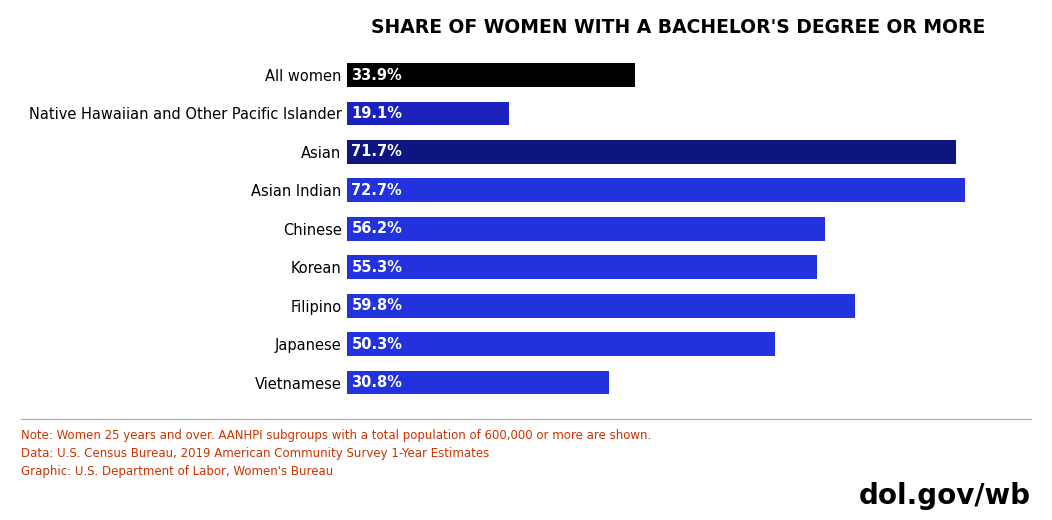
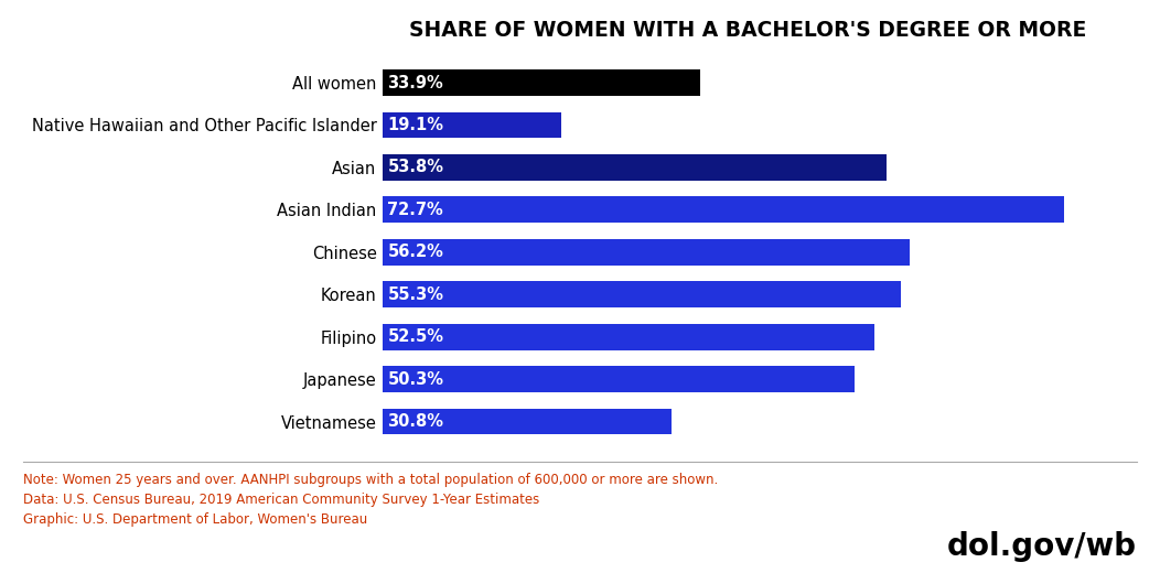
Asian: 71.7% -> 53.8%
Filipino: 59.8% -> 52.5%
